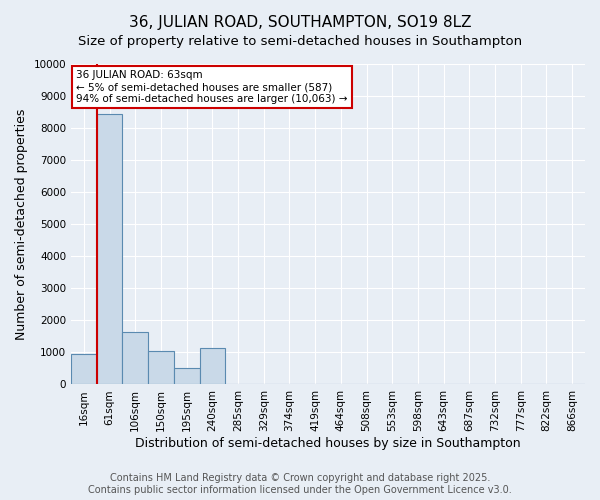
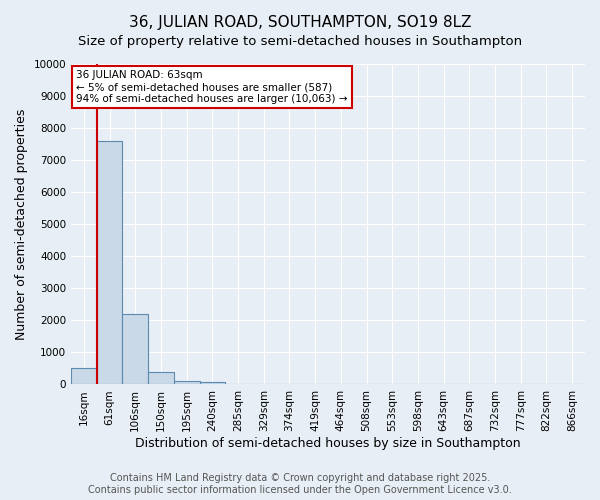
16sqm: 950 -> 500
61sqm: 8450 -> 7600
106sqm: 1650 -> 2200
150sqm: 1050 -> 380
195sqm: 500 -> 100
240sqm: 1150 -> 80
